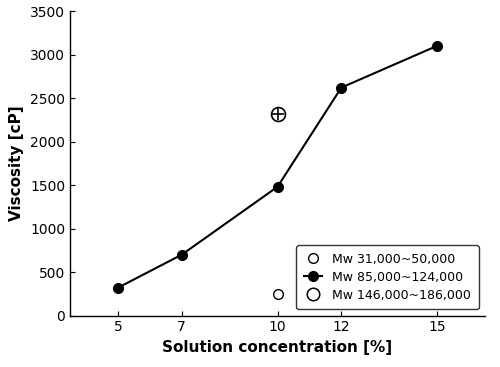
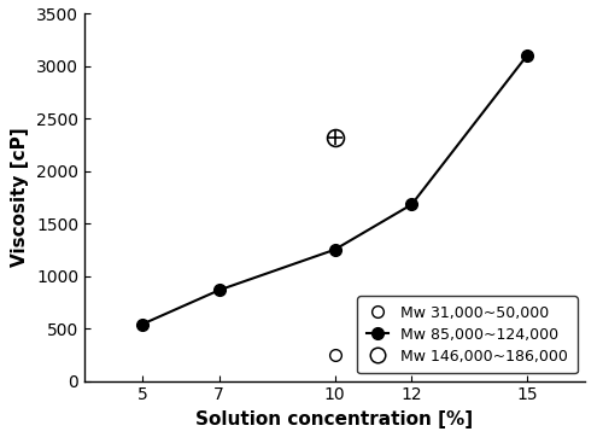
5: 320 -> 540
7: 700 -> 860
10: 1480 -> 1250
12: 2620 -> 1680
